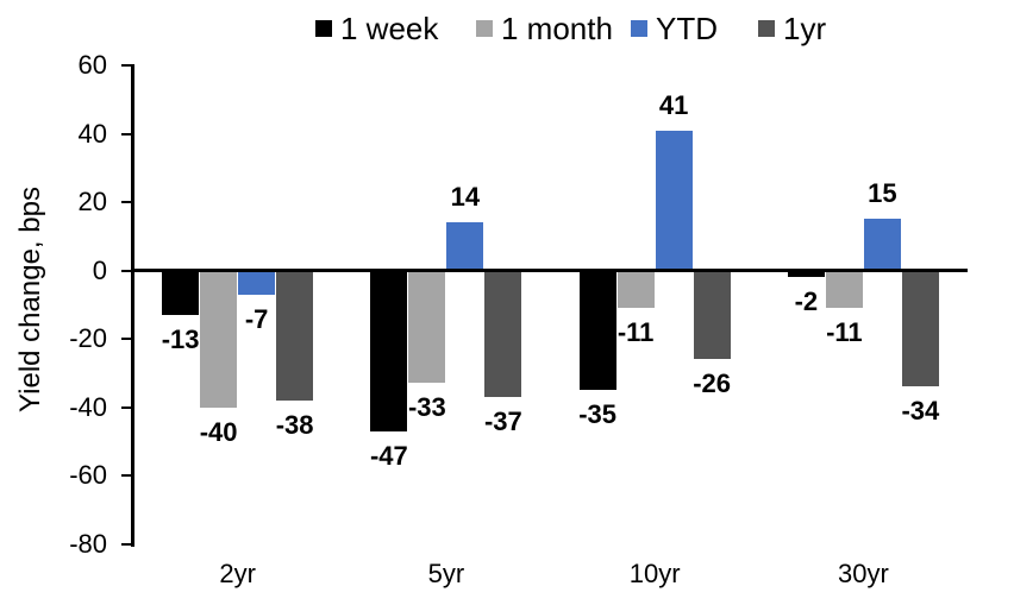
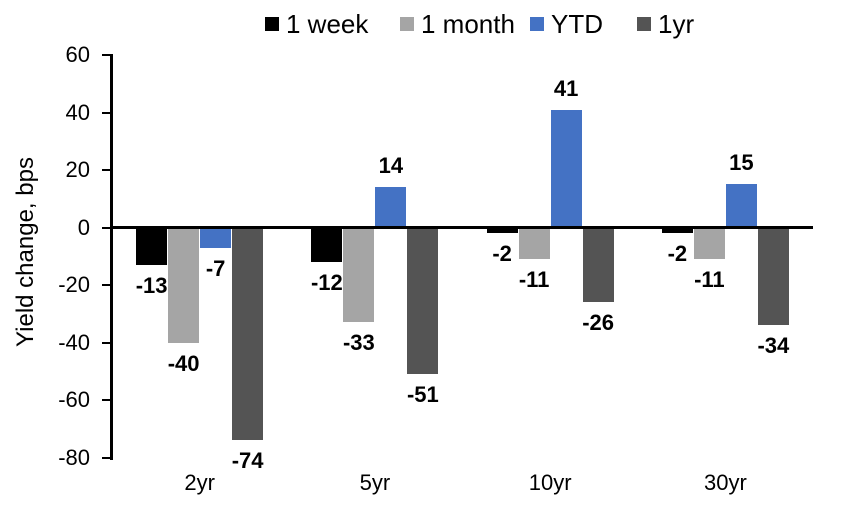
1yr/2yr: -38 -> -74
1 week/5yr: -47 -> -12
1yr/5yr: -37 -> -51
1 week/10yr: -35 -> -2
